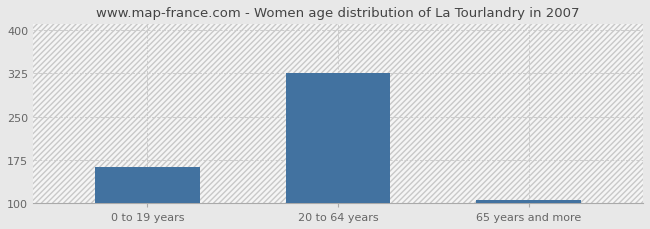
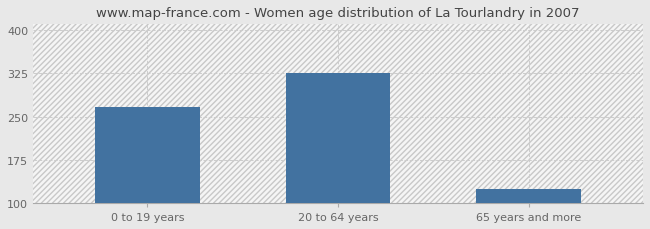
0 to 19 years: 163 -> 266
65 years and more: 105 -> 124
